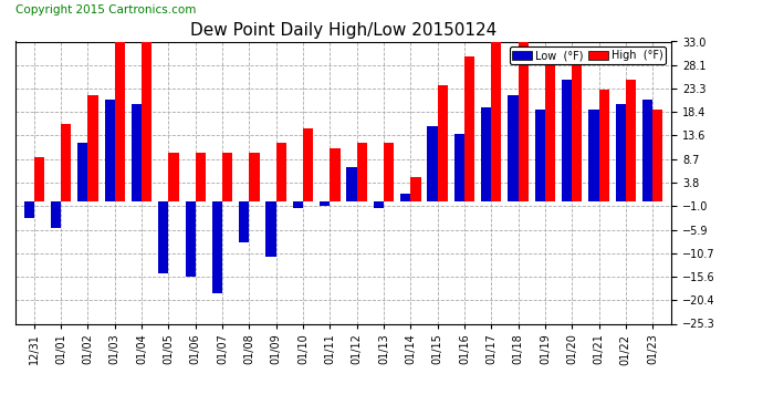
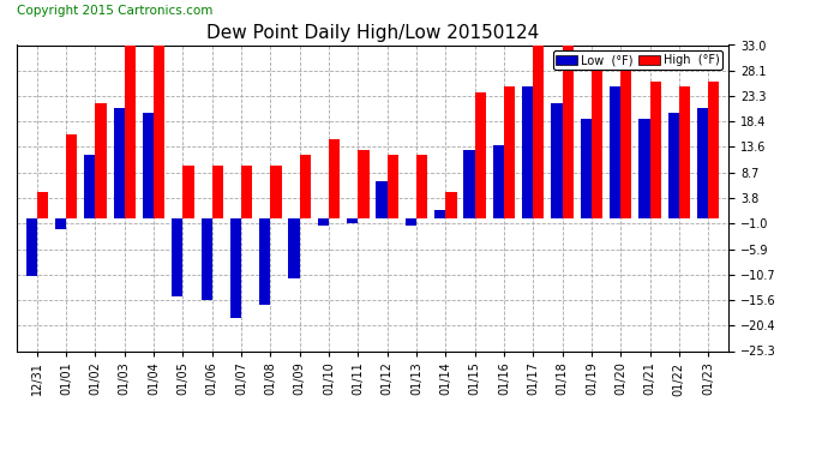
Low (°F)/12/31: -3.5 -> -11.0
High (°F)/12/31: 9 -> 5
Low (°F)/01/01: -5.5 -> -2.0
Low (°F)/01/08: -8.5 -> -16.5
High (°F)/01/11: 11 -> 13
Low (°F)/01/15: 15.5 -> 13.0
High (°F)/01/16: 30 -> 25
Low (°F)/01/17: 19.5 -> 25.0
High (°F)/01/21: 23 -> 26
High (°F)/01/23: 19 -> 26
